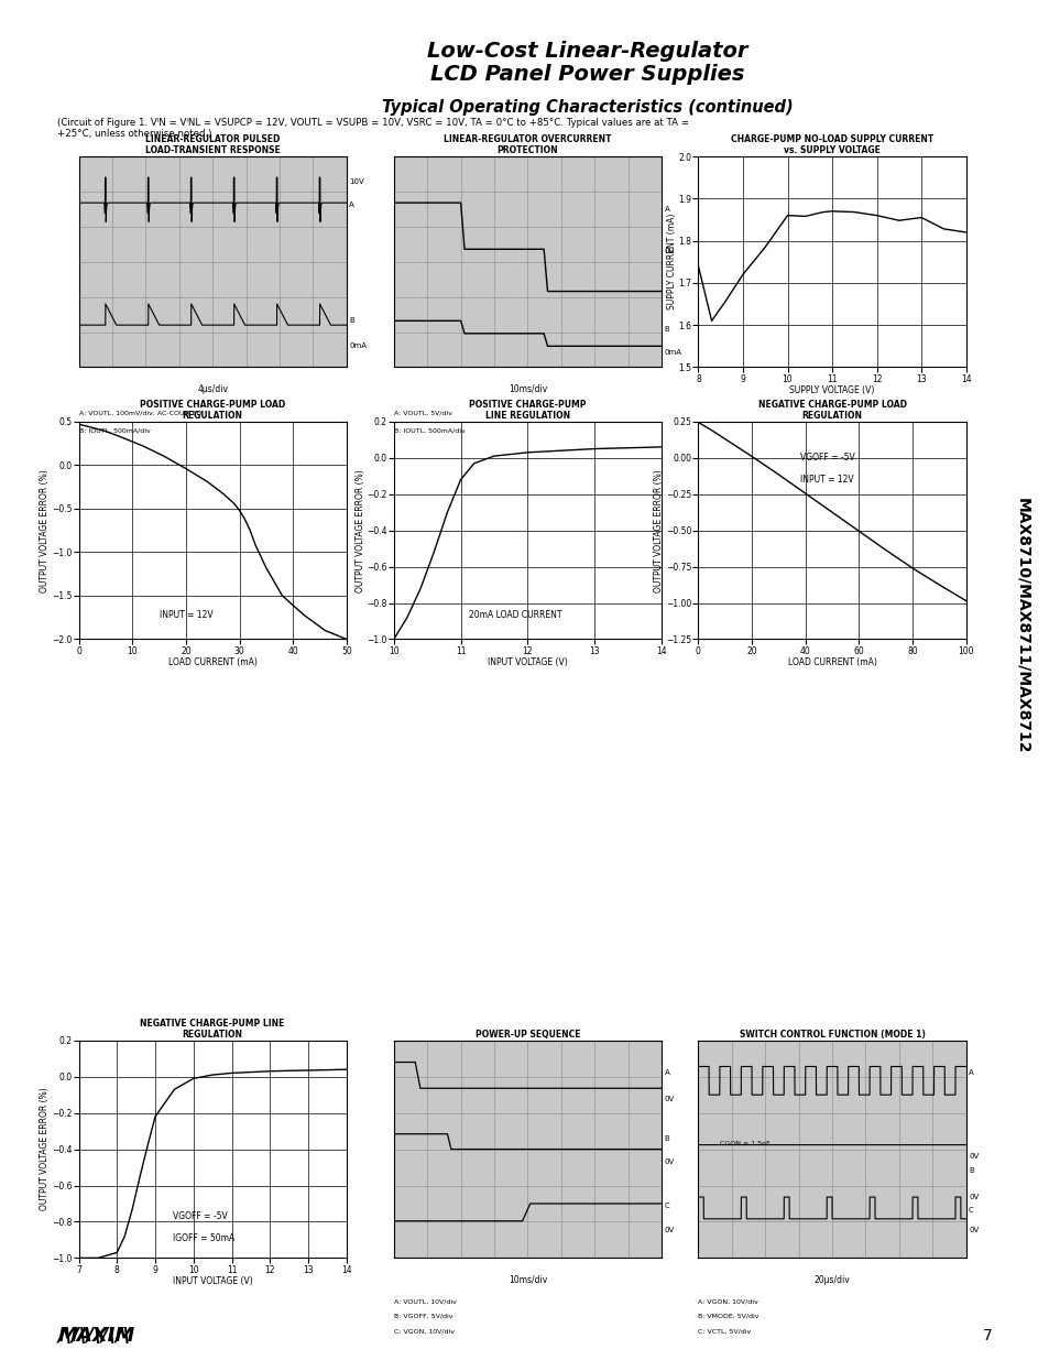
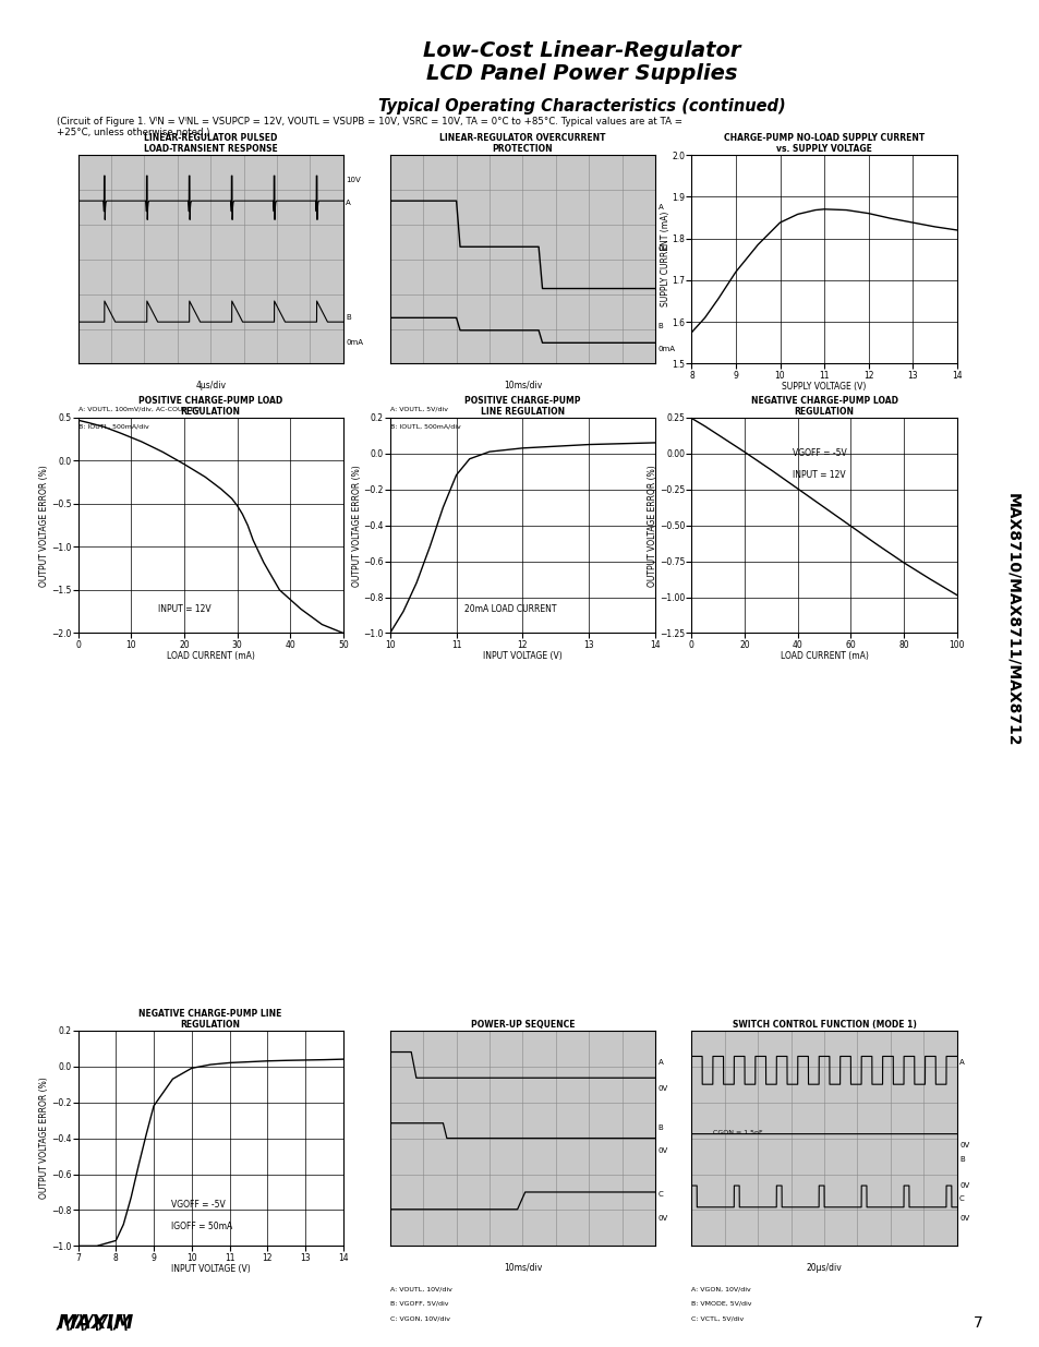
CHARGE-PUMP NO-LOAD SUPPLY CURRENT vs. SUPPLY VOLTAGE/8: 1.740 -> 1.575
CHARGE-PUMP NO-LOAD SUPPLY CURRENT vs. SUPPLY VOLTAGE/10: 1.860 -> 1.838
CHARGE-PUMP NO-LOAD SUPPLY CURRENT vs. SUPPLY VOLTAGE/13: 1.855 -> 1.838
